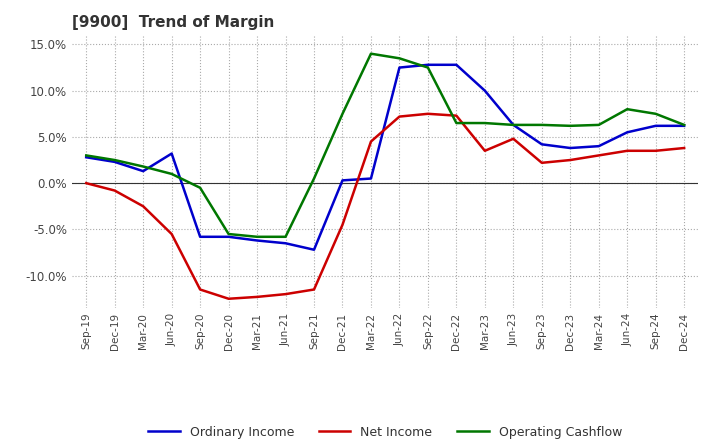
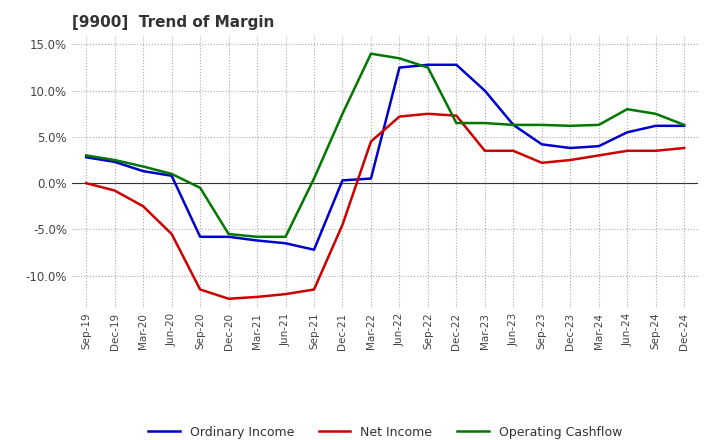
Ordinary Income/Jun-20: 3.2% -> 0.8%
Net Income/Jun-23: 4.8% -> 3.5%
